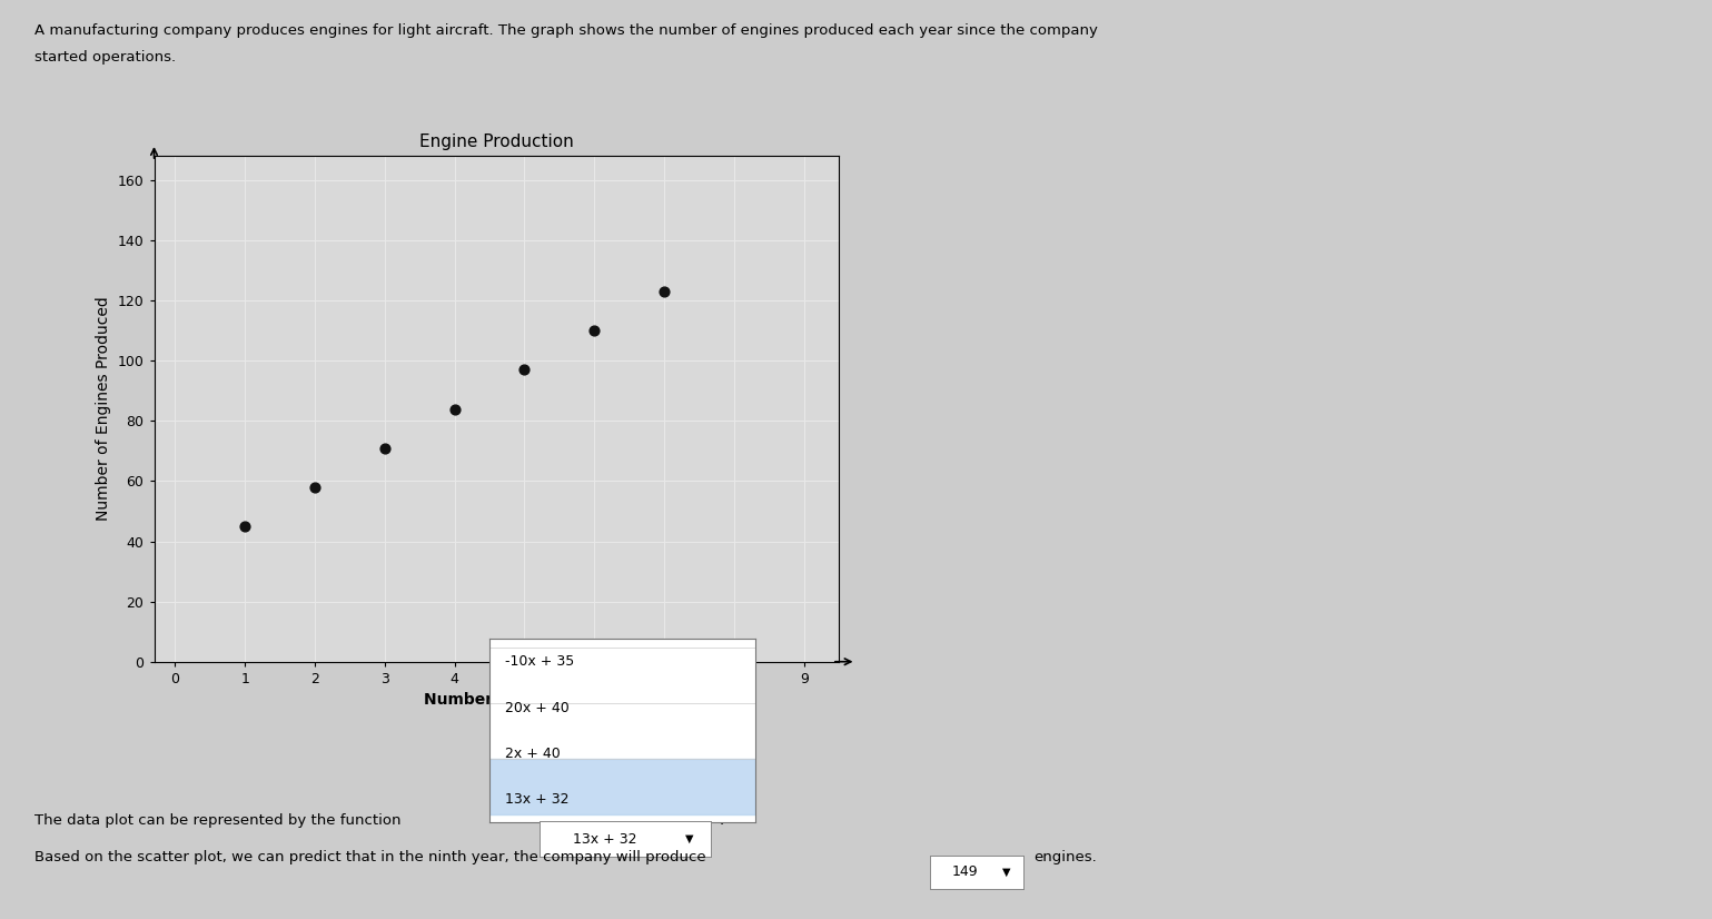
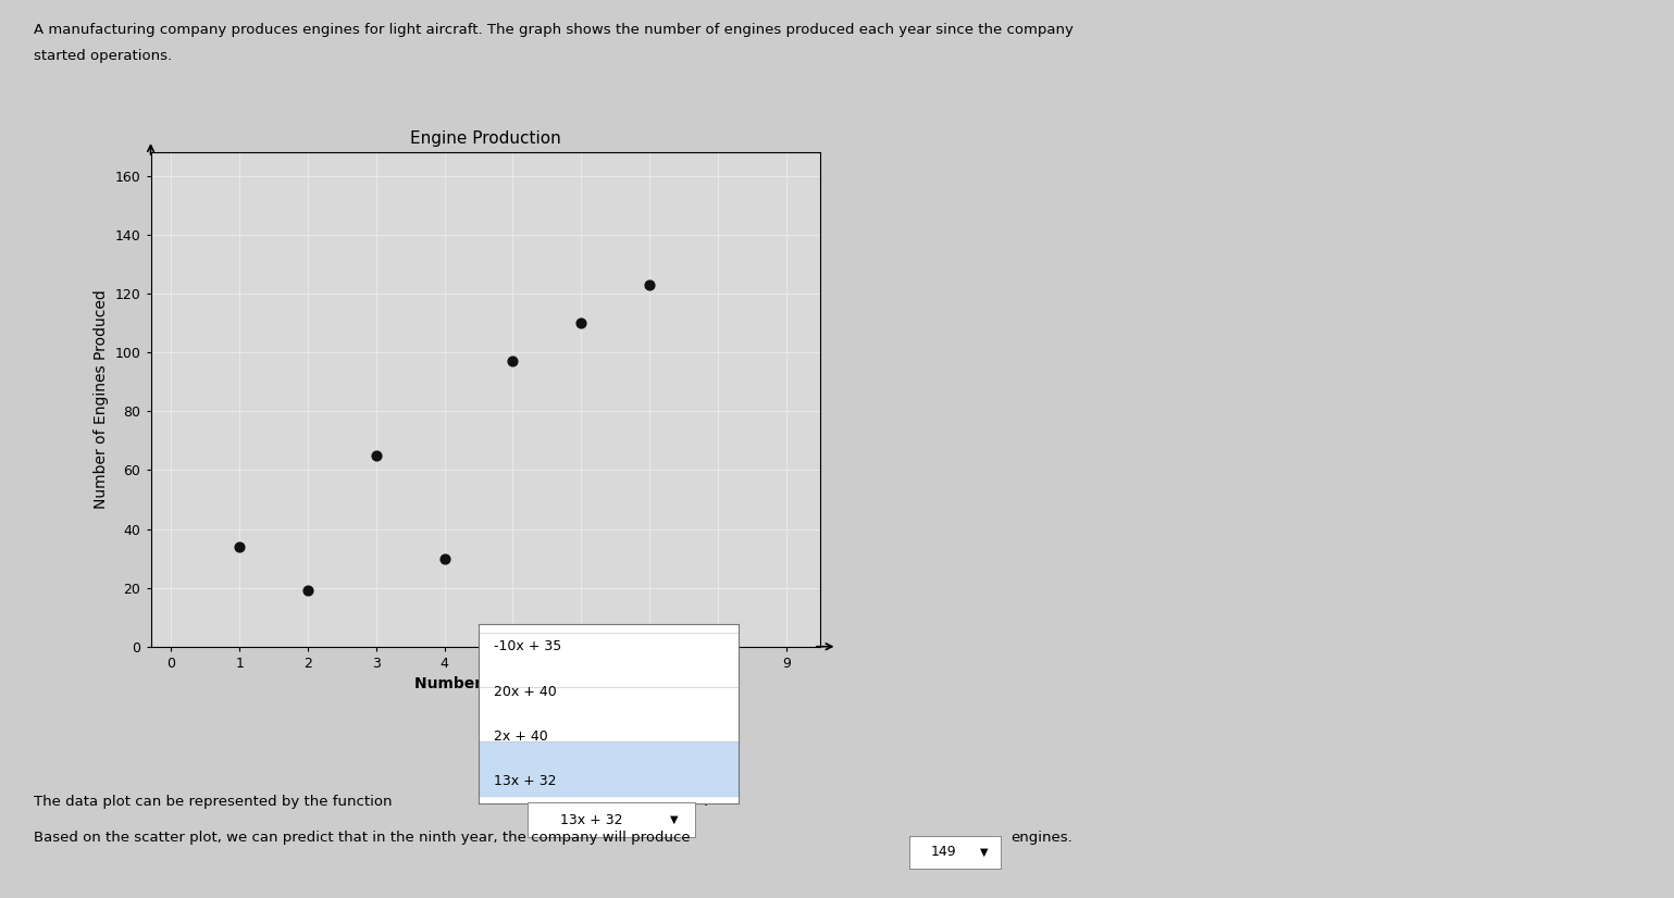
1: 45 -> 34
2: 58 -> 19
3: 71 -> 65
4: 84 -> 30
